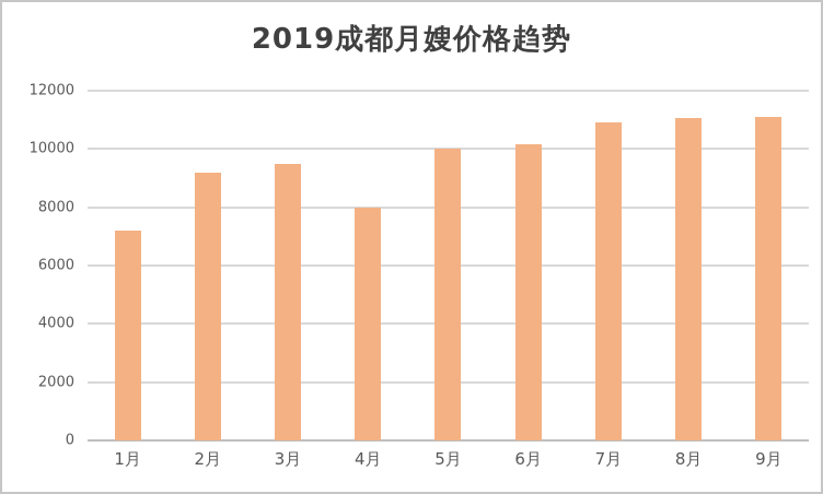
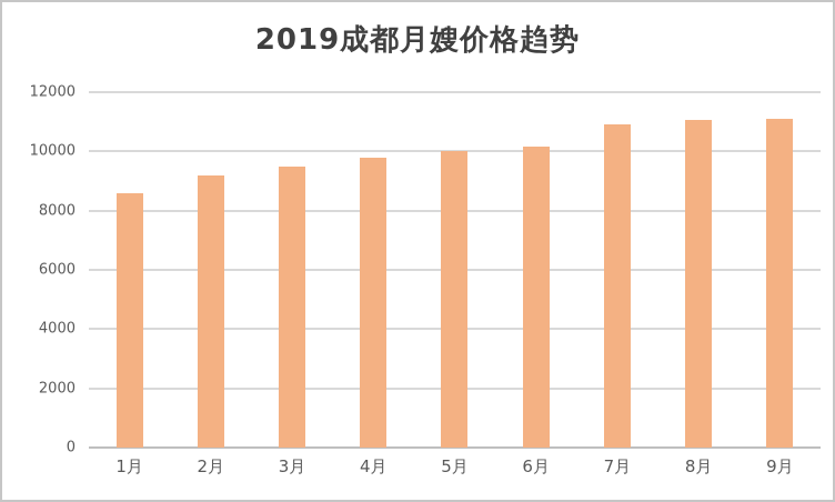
1月: 7200 -> 8600
4月: 8000 -> 9800
